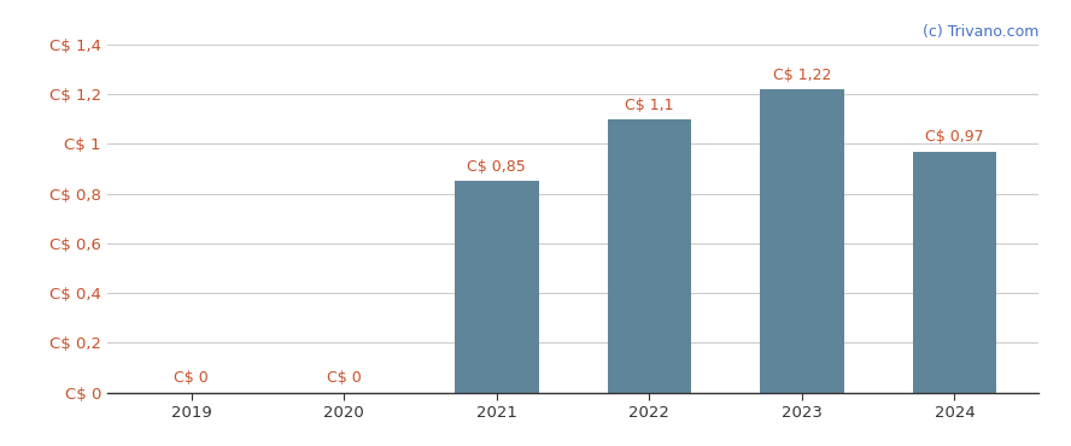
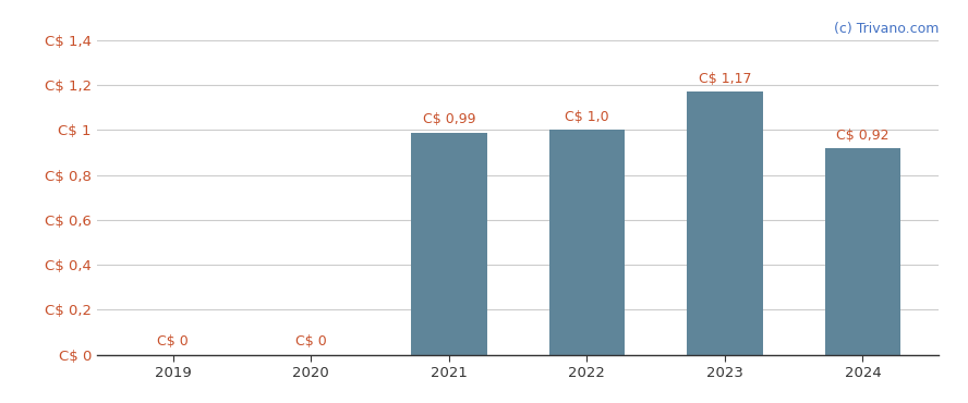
2021: 0,85 -> 0,99
2022: 1,1 -> 1,0
2023: 1,22 -> 1,17
2024: 0,97 -> 0,92
